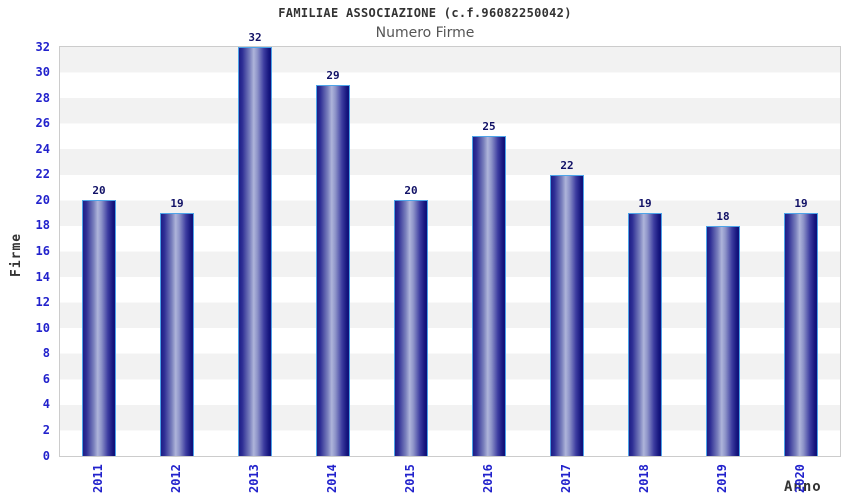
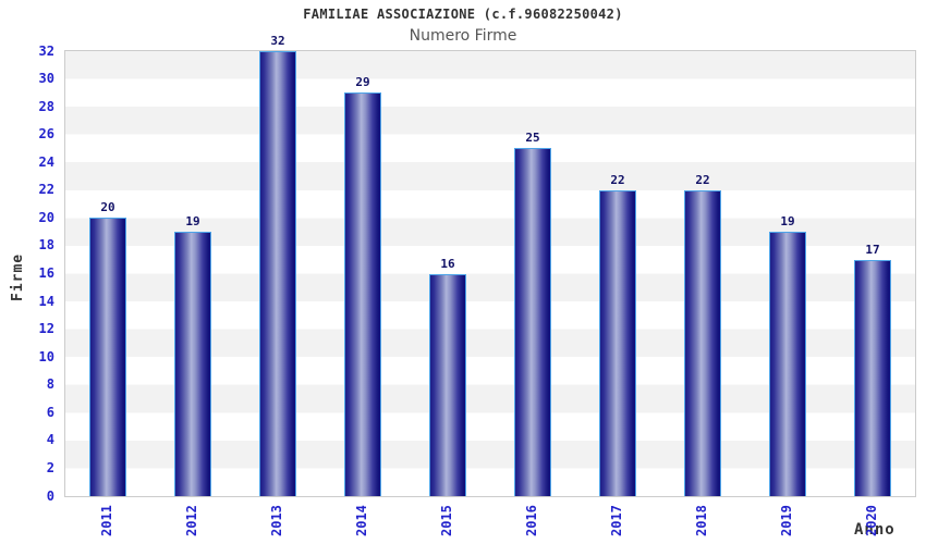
2015: 20 -> 16
2018: 19 -> 22
2019: 18 -> 19
2020: 19 -> 17
